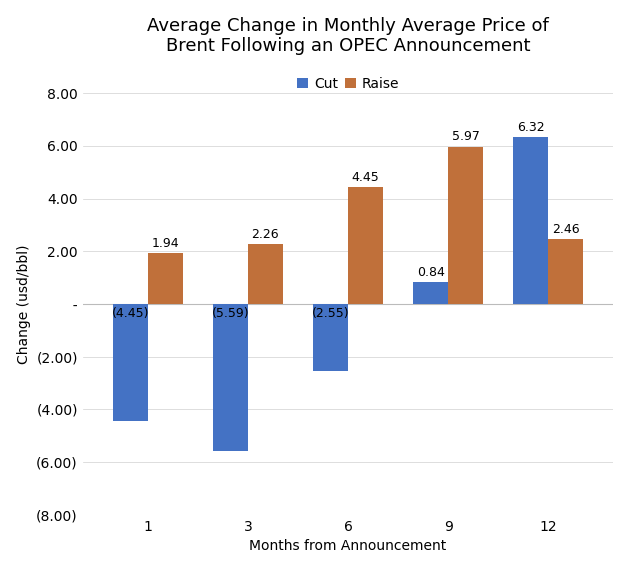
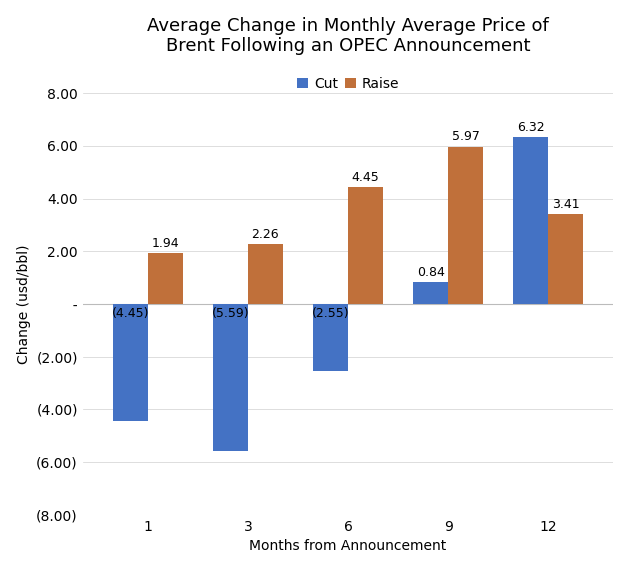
Raise/12: 2.46 -> 3.41
